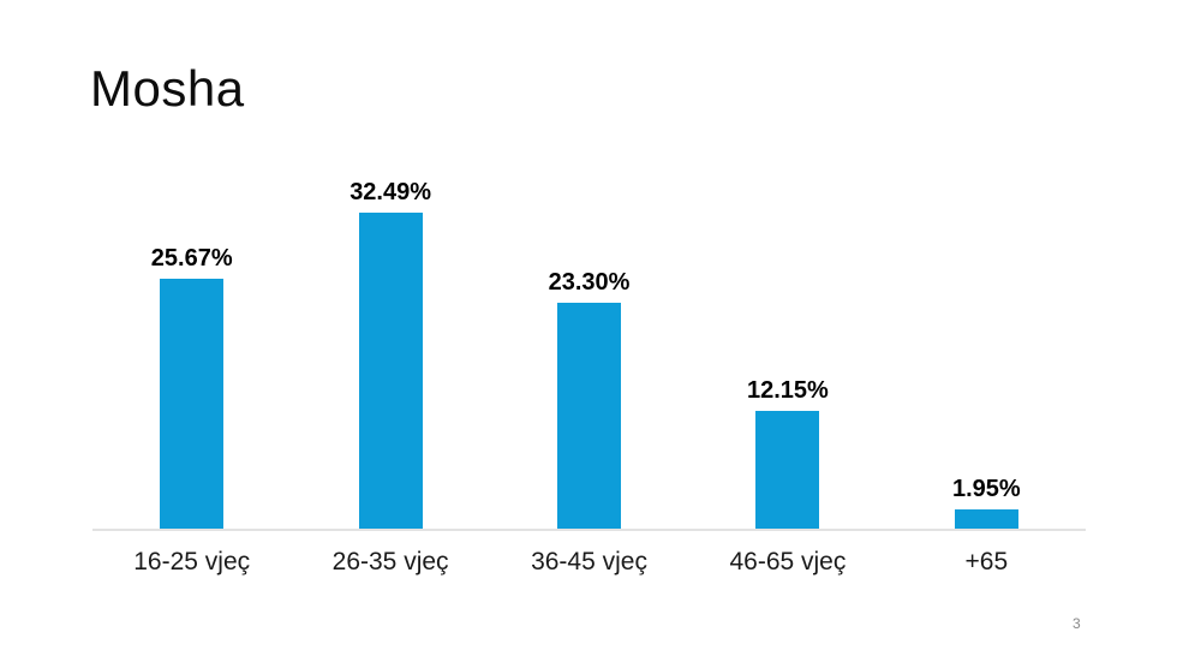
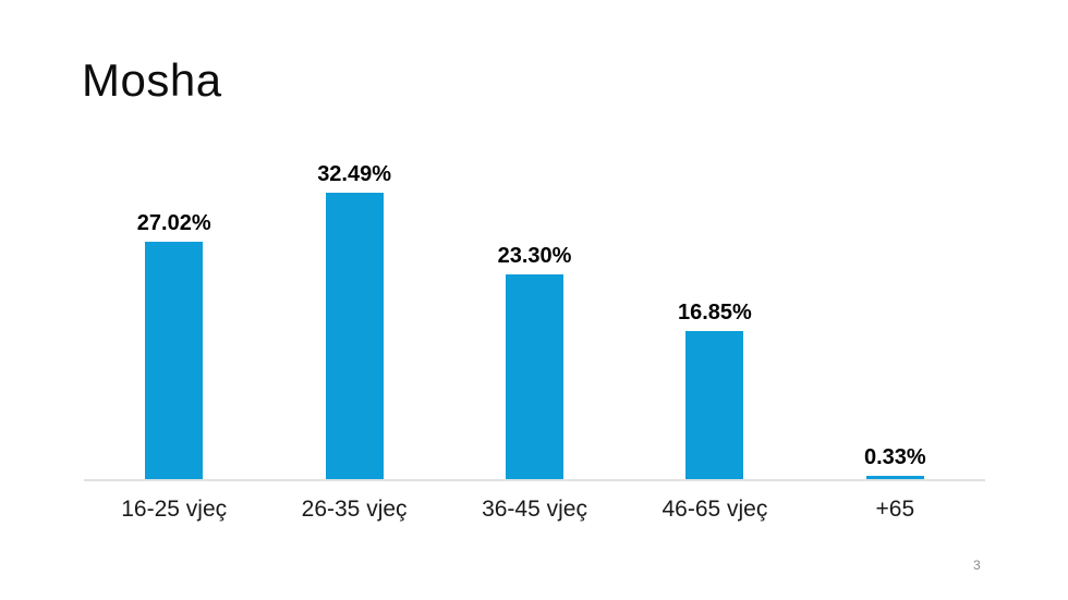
16-25 vjeç: 25.67% -> 27.02%
46-65 vjeç: 12.15% -> 16.85%
+65: 1.95% -> 0.33%
